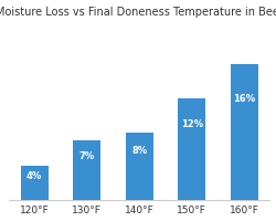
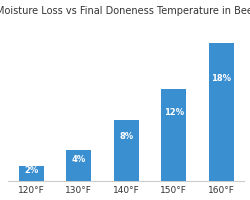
120°F: 4% -> 2%
130°F: 7% -> 4%
160°F: 16% -> 18%
